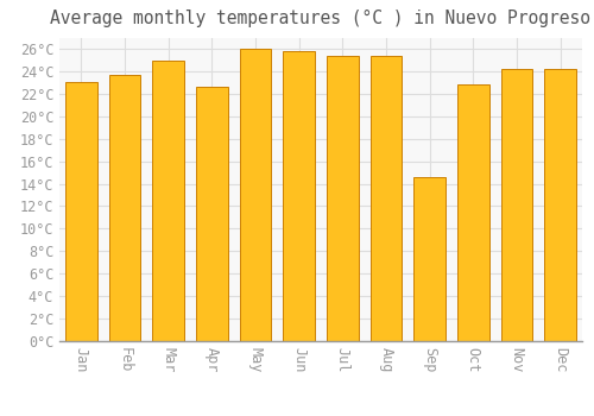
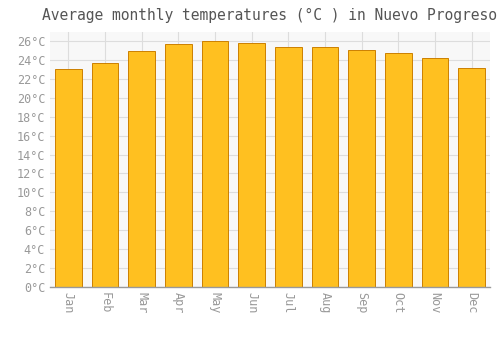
Apr: 22.6°C -> 25.7°C
Sep: 14.6°C -> 25.0°C
Oct: 22.8°C -> 24.7°C
Dec: 24.2°C -> 23.1°C
